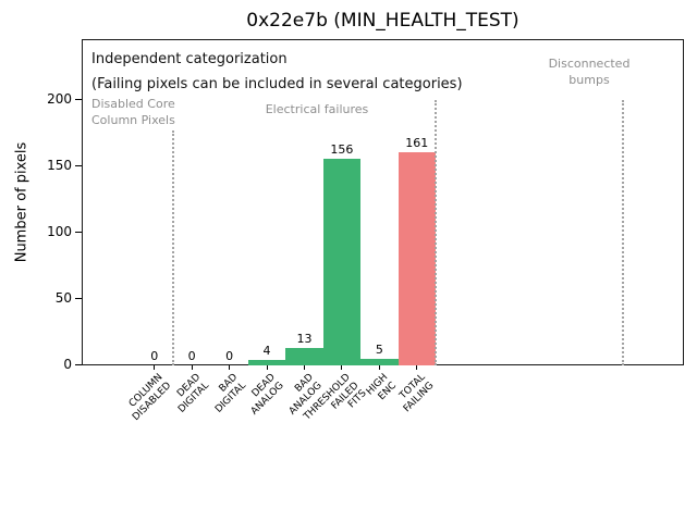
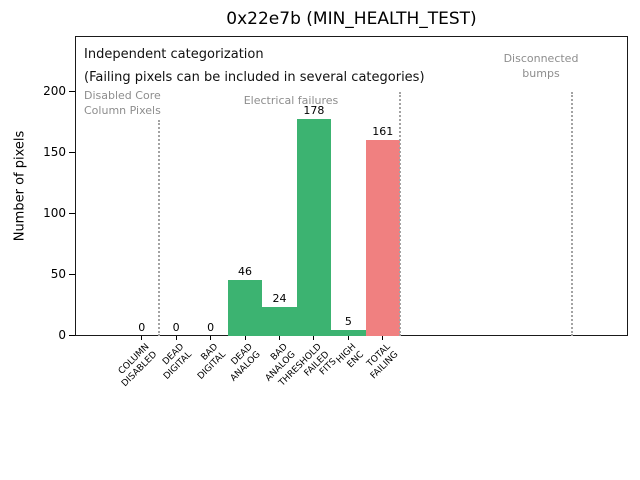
DEAD ANALOG: 4 -> 46
BAD ANALOG: 13 -> 24
THRESHOLD FAILED FITS: 156 -> 178
